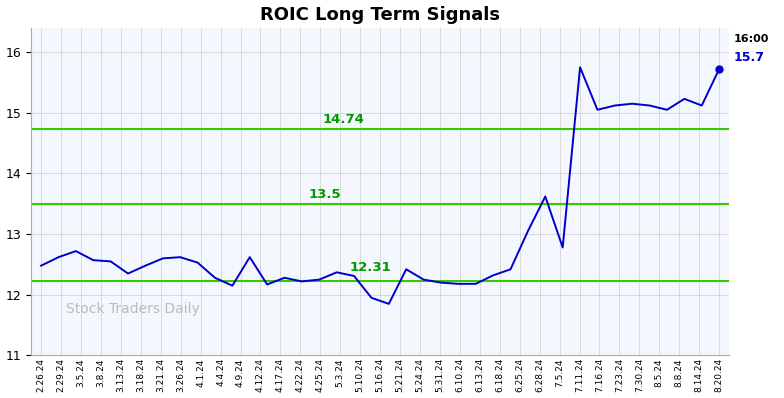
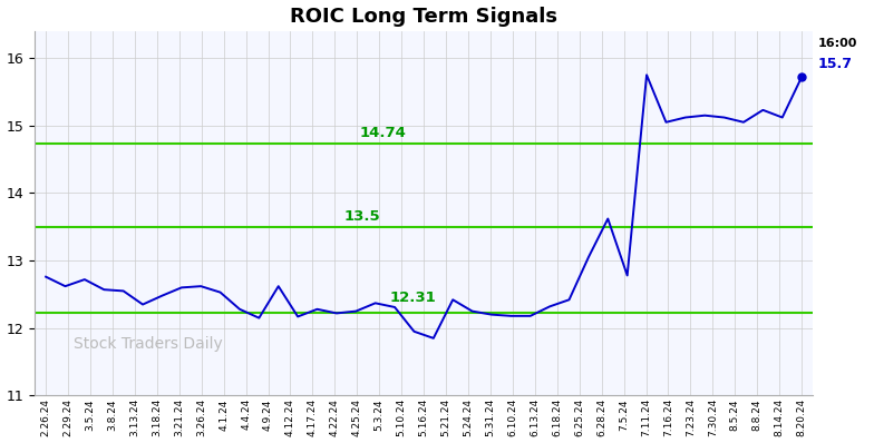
2.26.24: 12.48 -> 12.76
